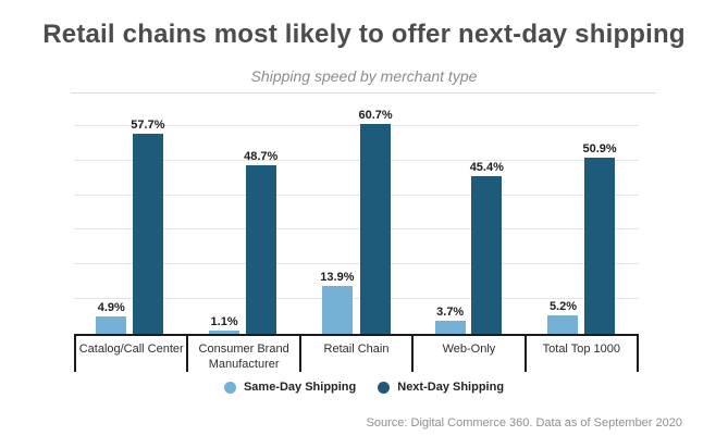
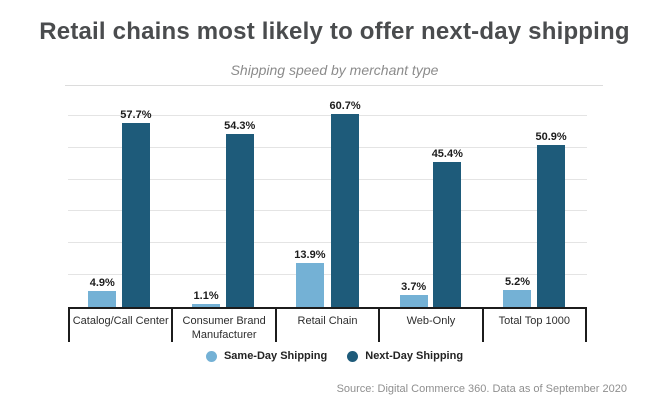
Next-Day Shipping/Consumer Brand Manufacturer: 48.7% -> 54.3%
